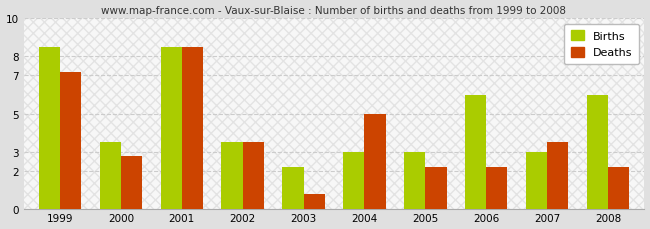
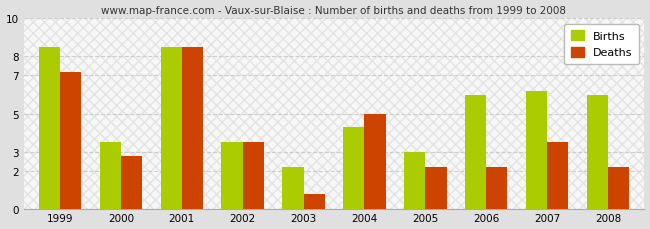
Births/2004: 3.0 -> 4.3
Births/2007: 3.0 -> 6.2
